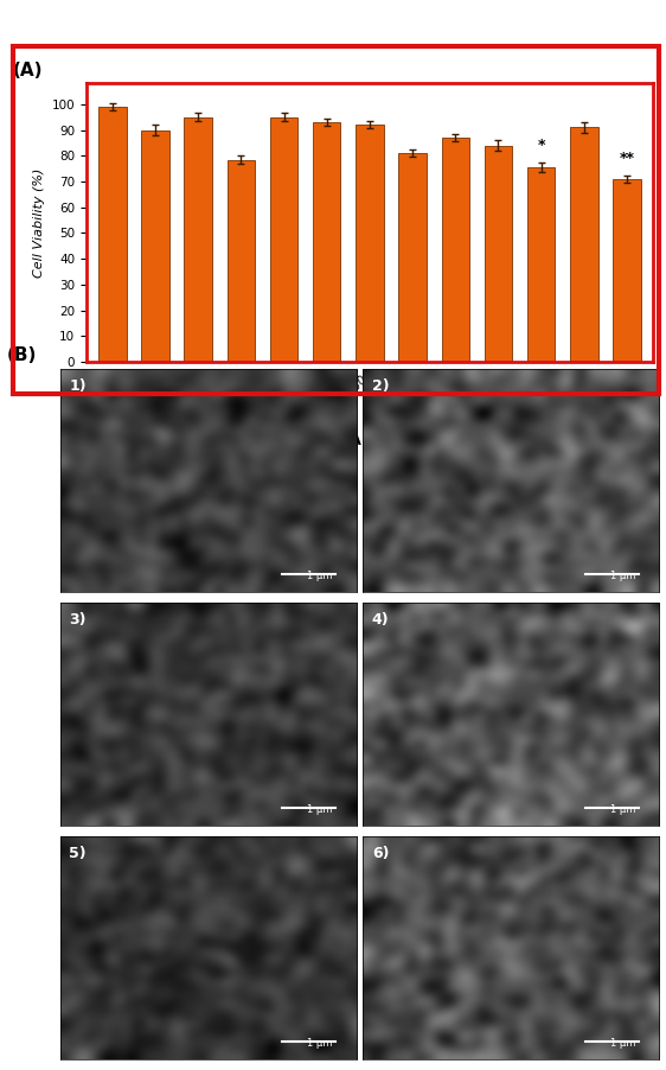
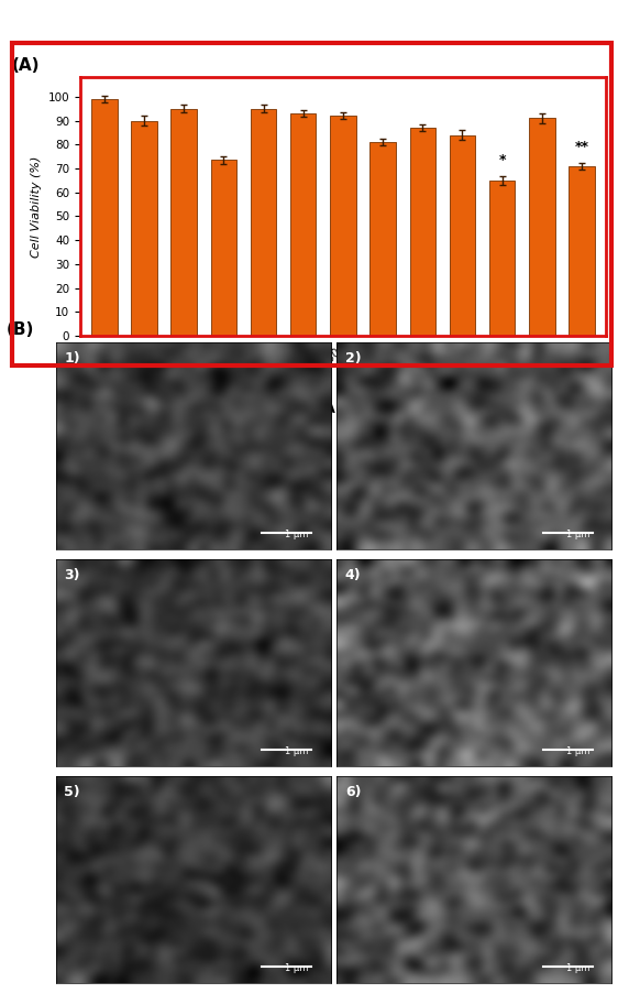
10:20: 78.5 -> 73.5
0:50: 75.5 -> 65.0
